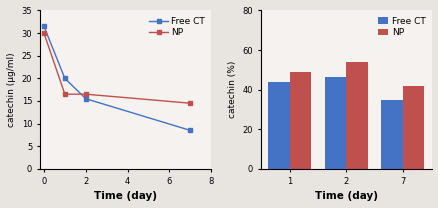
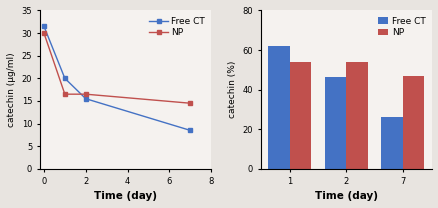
Free CT/1: 44 -> 62
NP/1: 49 -> 54
Free CT/7: 35 -> 26
NP/7: 42 -> 47
